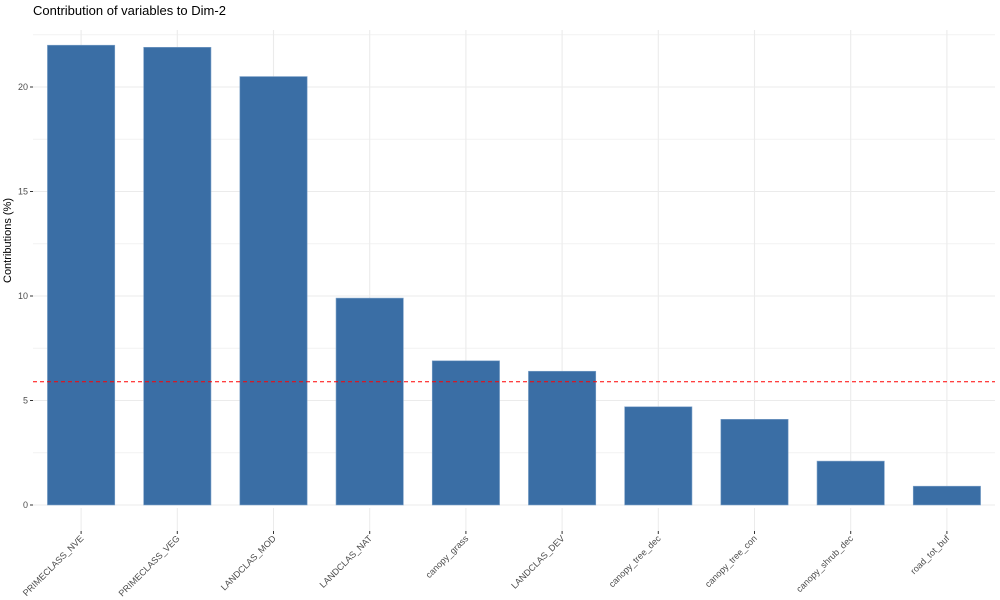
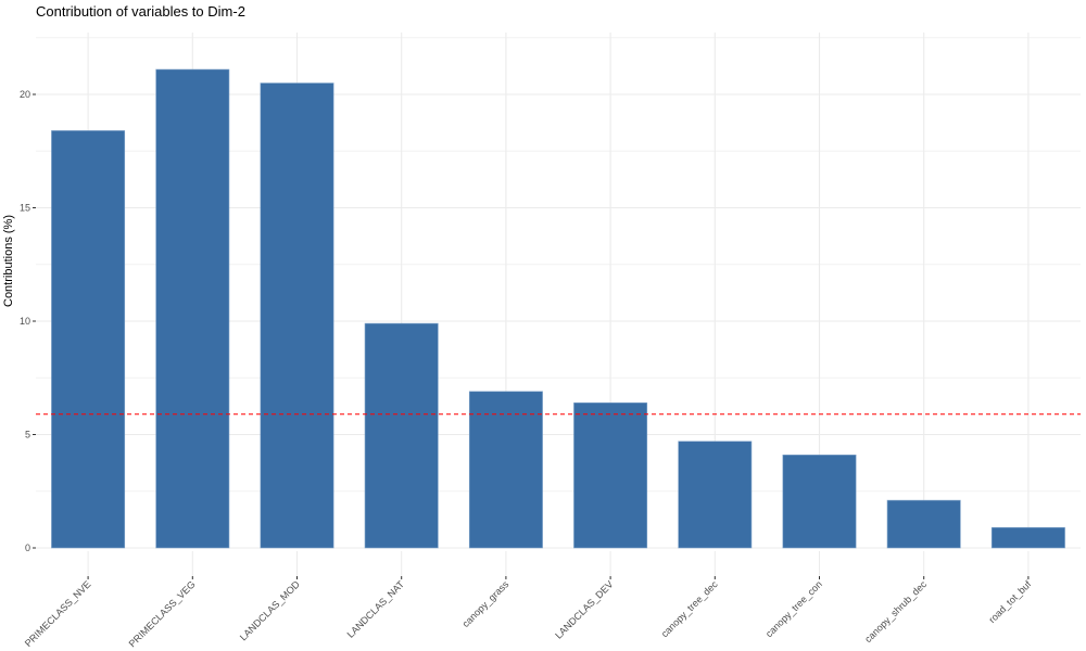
PRIMECLASS_NVE: 22.0 -> 18.4
PRIMECLASS_VEG: 21.9 -> 21.1
